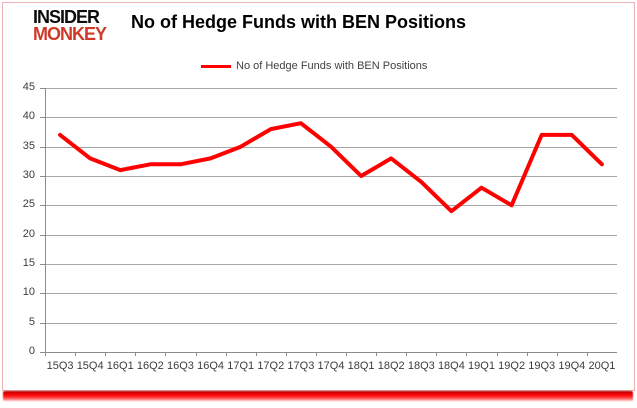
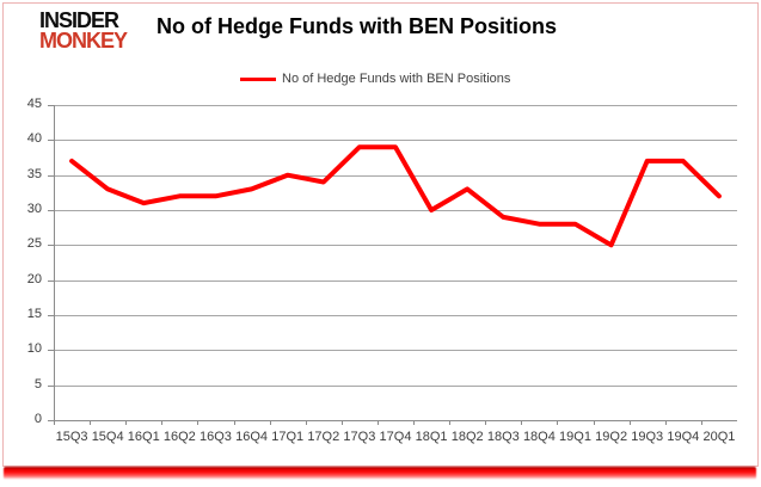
17Q2: 38 -> 34
17Q4: 35 -> 39
18Q4: 24 -> 28
